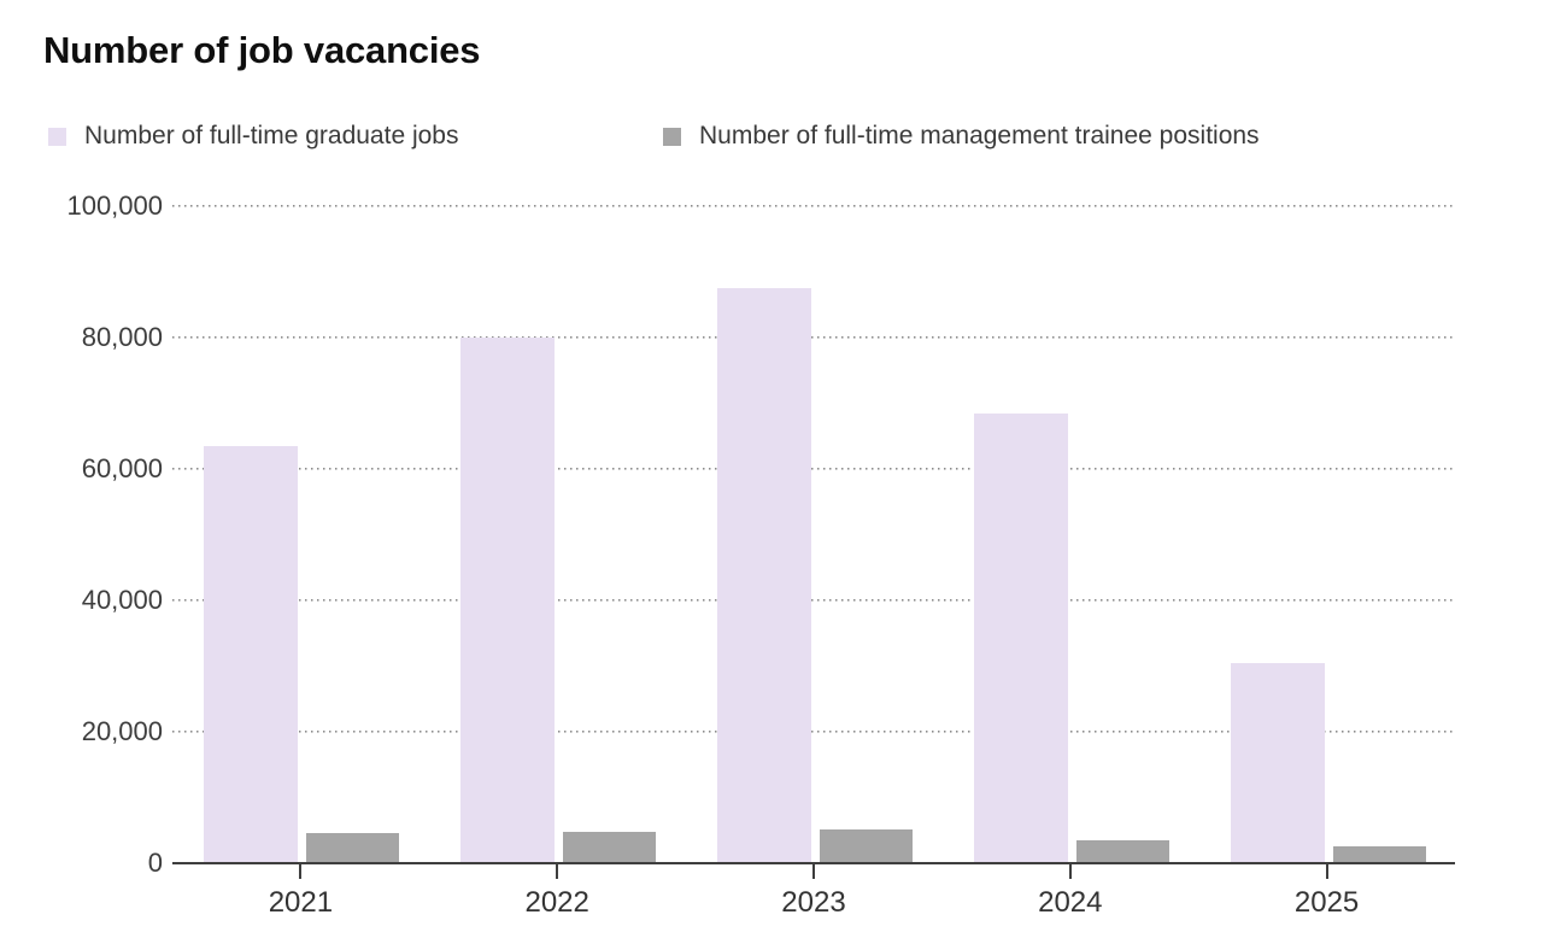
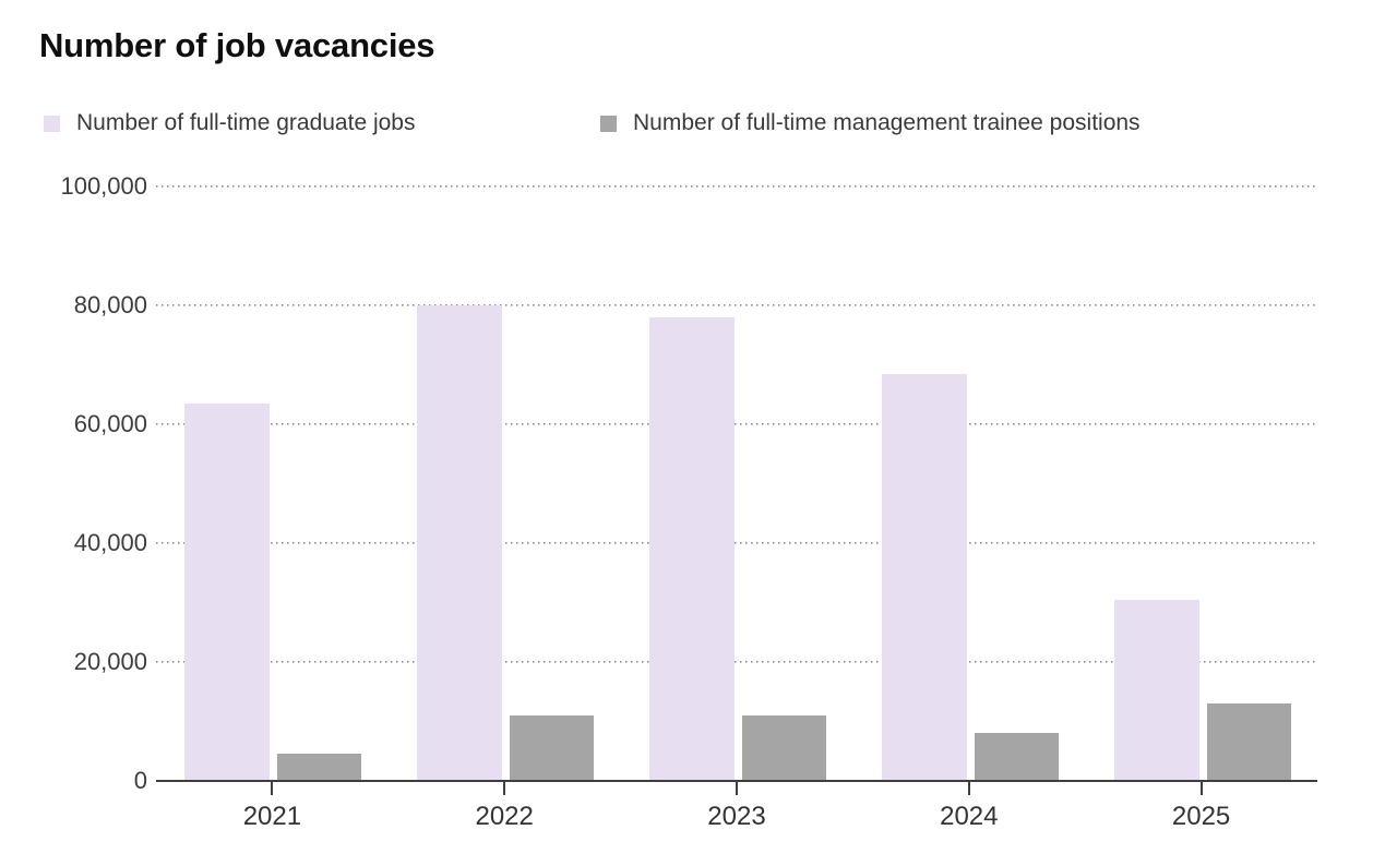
Number of full-time management trainee positions/2022: 5000 -> 11000
Number of full-time graduate jobs/2023: 88000 -> 78000
Number of full-time management trainee positions/2023: 5000 -> 11000
Number of full-time management trainee positions/2024: 4000 -> 8000
Number of full-time management trainee positions/2025: 2000 -> 13000
